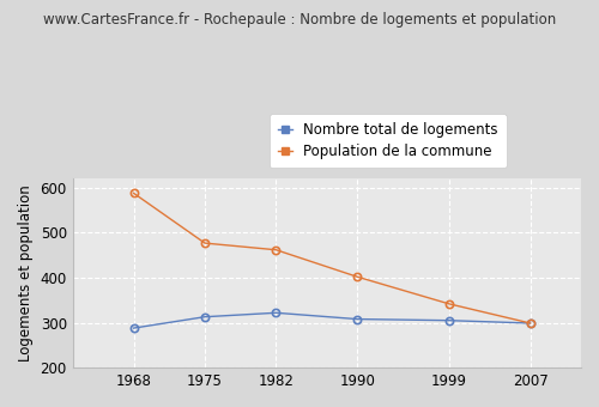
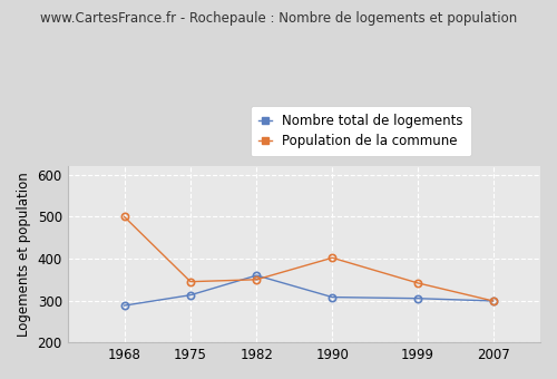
Population de la commune/1968: 588 -> 500
Population de la commune/1975: 477 -> 345
Nombre total de logements/1982: 322 -> 360
Population de la commune/1982: 462 -> 350
